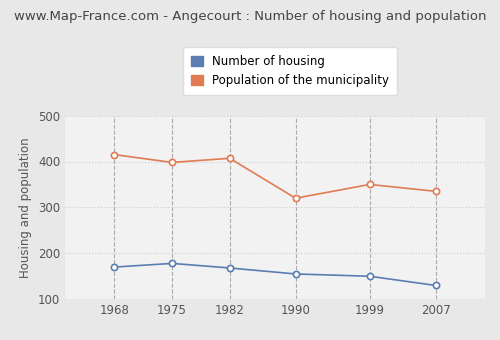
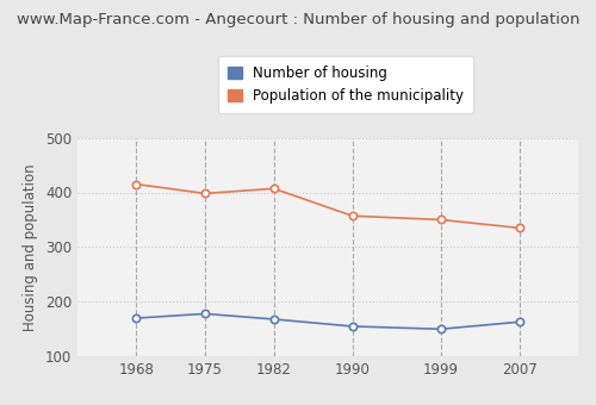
Population of the municipality/1990: 320 -> 357
Number of housing/2007: 130 -> 163
